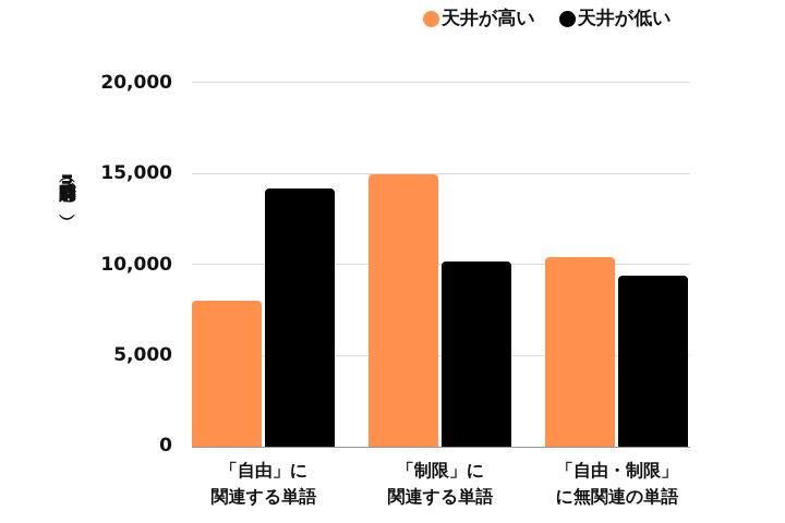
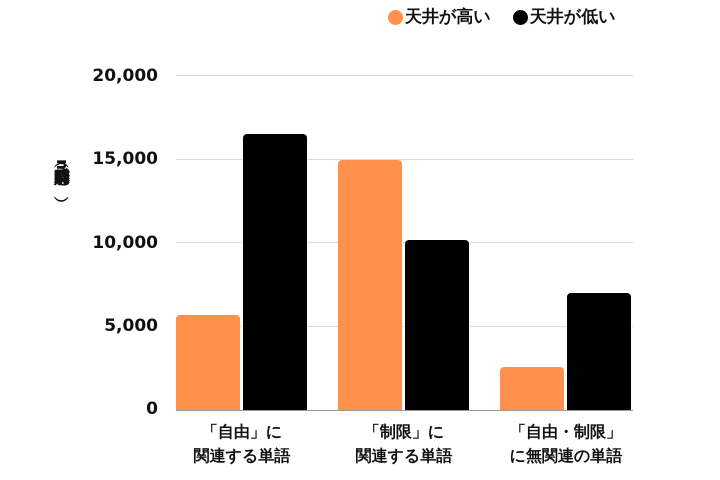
天井が高い/「自由」に関連する単語: 8000 -> 5700
天井が低い/「自由」に関連する単語: 14200 -> 16500
天井が高い/「自由・制限」に無関連の単語: 10400 -> 2600
天井が低い/「自由・制限」に無関連の単語: 9400 -> 7000
